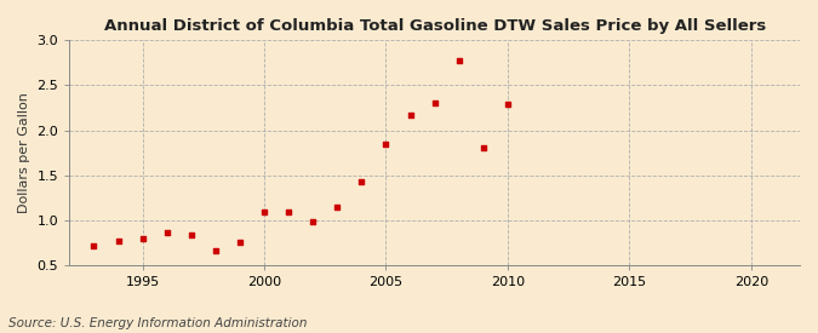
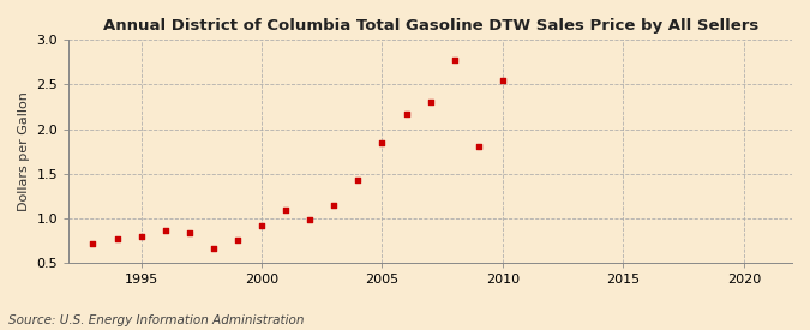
2000: 1.09 -> 0.92
2010: 2.29 -> 2.54
